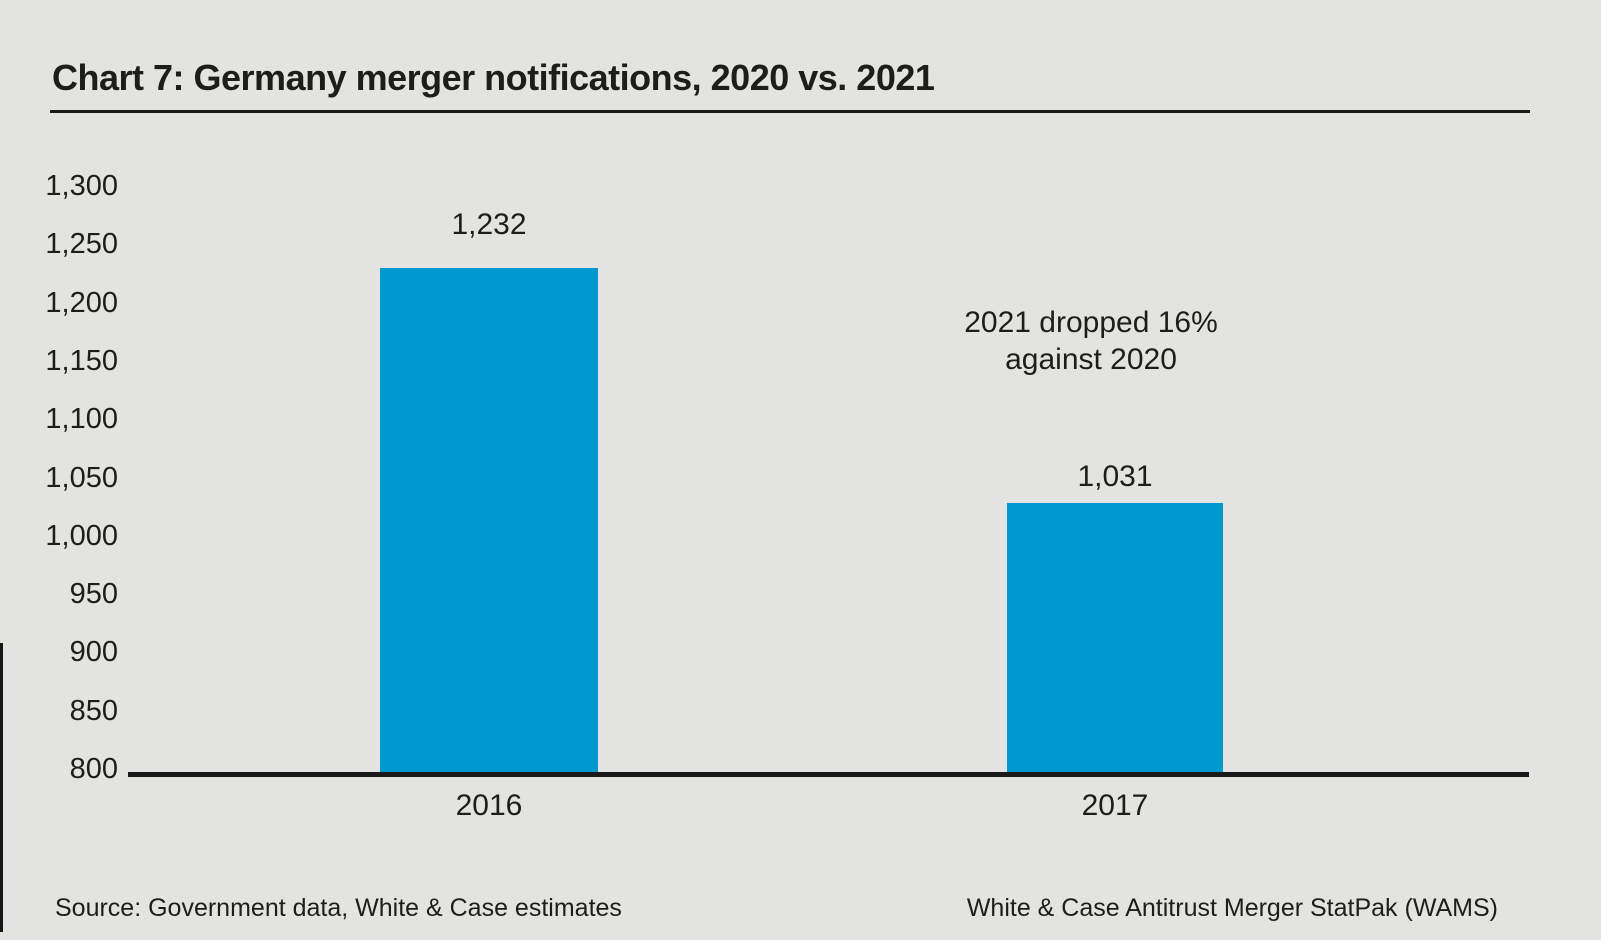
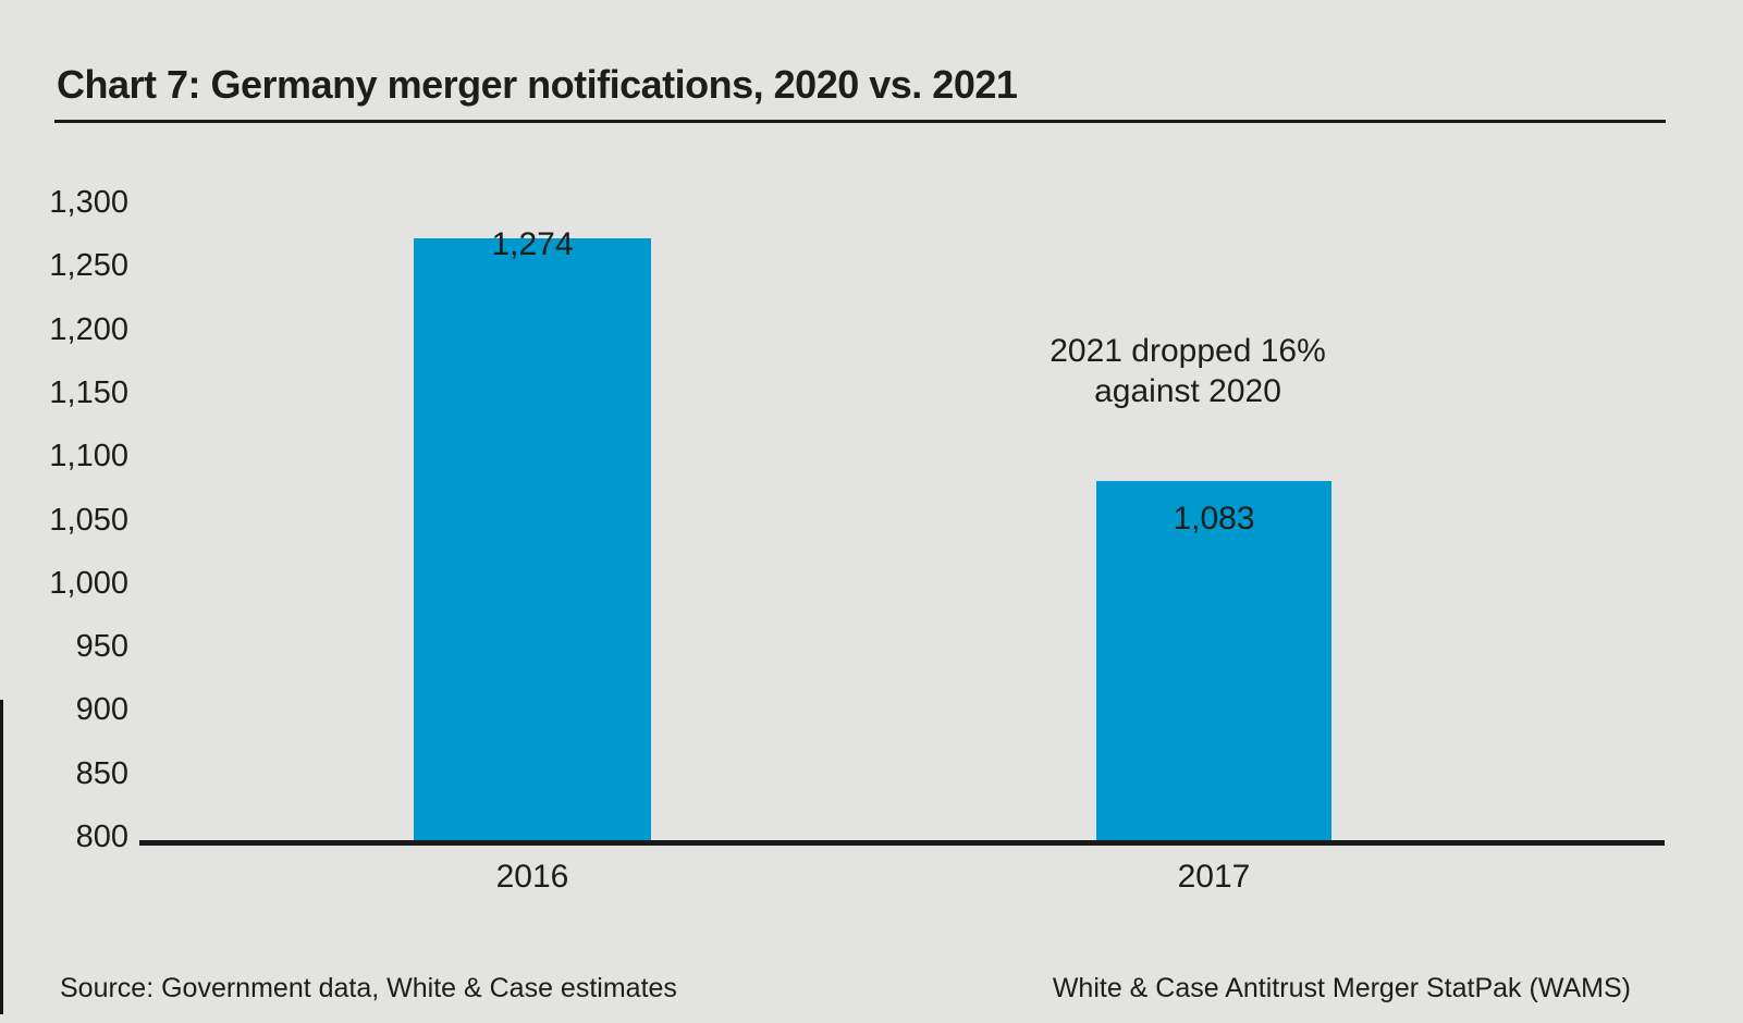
2016: 1,232 -> 1,274
2017: 1,031 -> 1,083
